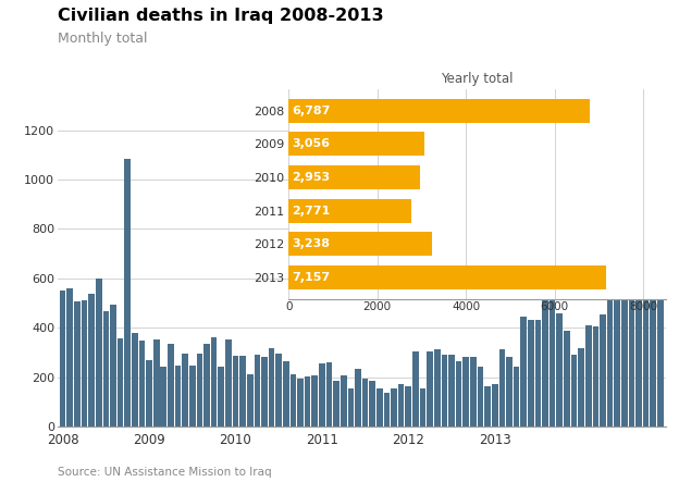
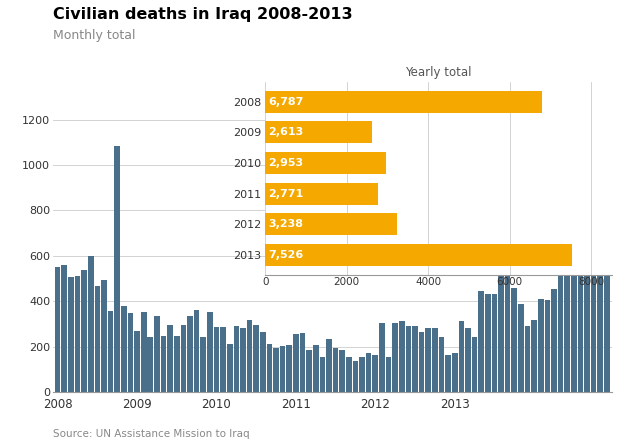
Yearly total/2009: 3,056 -> 2,613
Yearly total/2013: 7,157 -> 7,526
